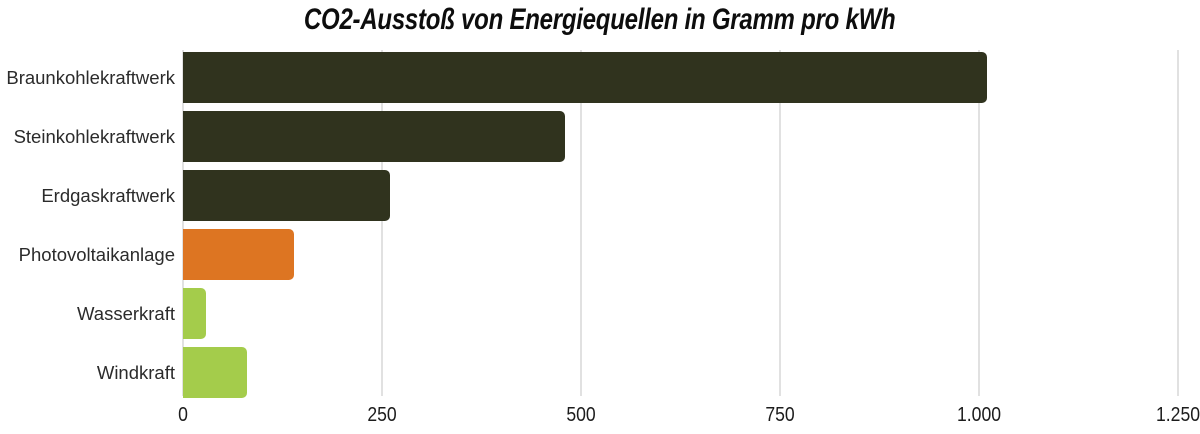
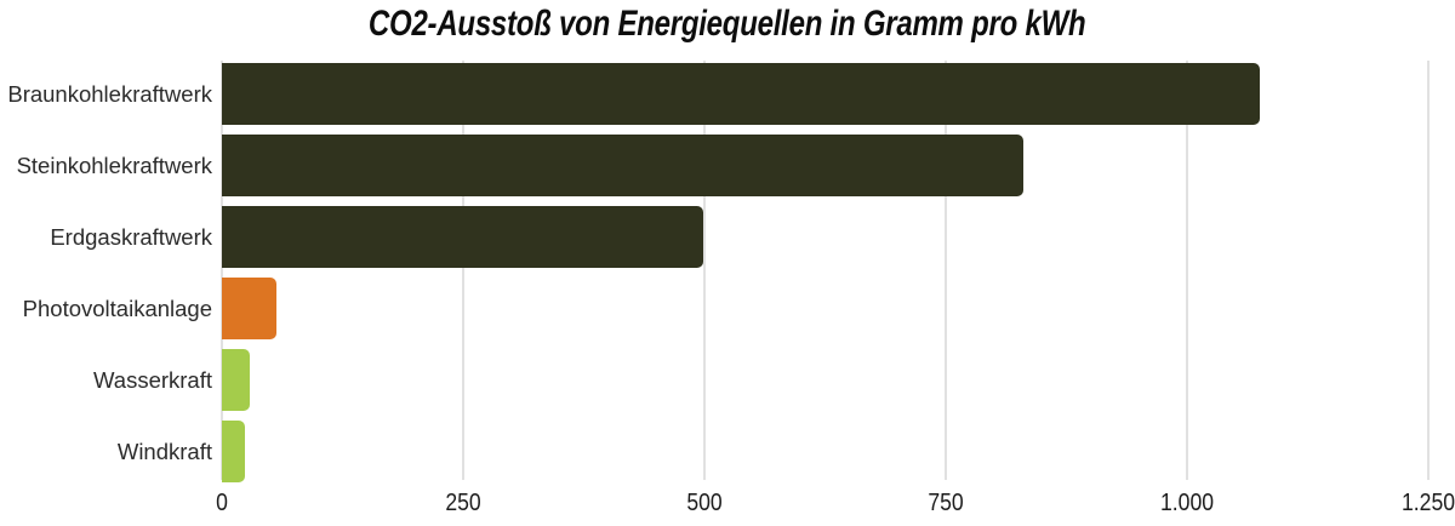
Braunkohlekraftwerk: 1010 -> 1080
Steinkohlekraftwerk: 480 -> 830
Erdgaskraftwerk: 260 -> 500
Photovoltaikanlage: 140 -> 60
Windkraft: 80 -> 20
